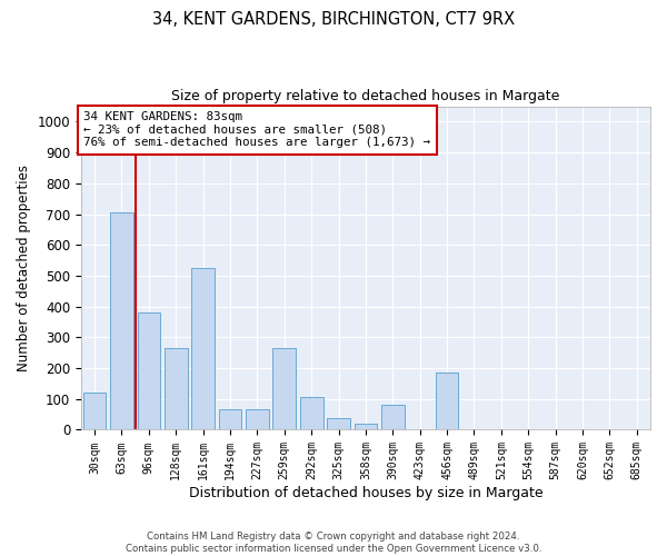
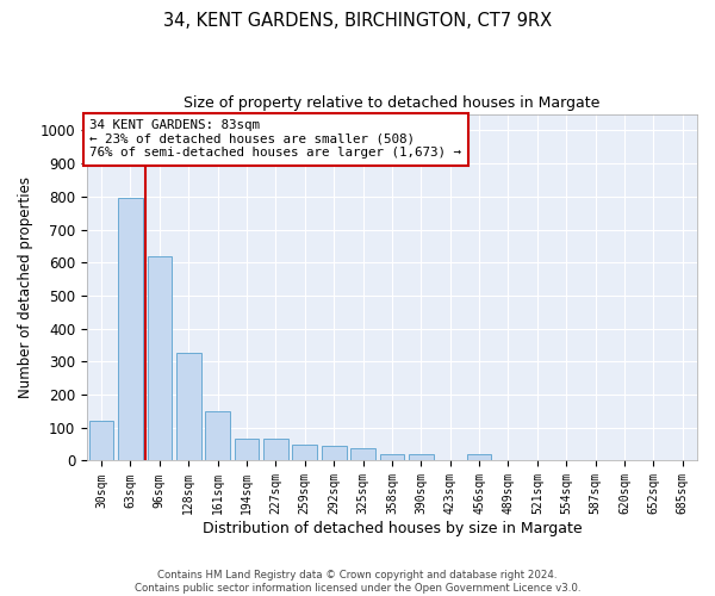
63sqm: 705 -> 795
96sqm: 380 -> 620
128sqm: 265 -> 325
161sqm: 525 -> 150
259sqm: 265 -> 50
292sqm: 105 -> 45
390sqm: 80 -> 18
456sqm: 185 -> 18
